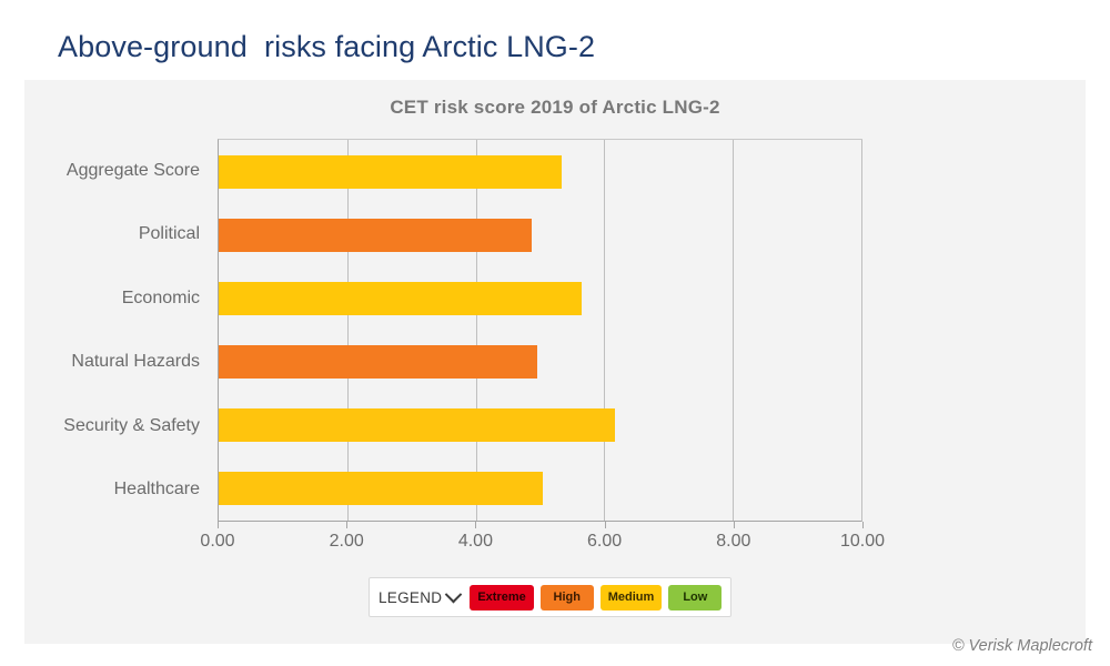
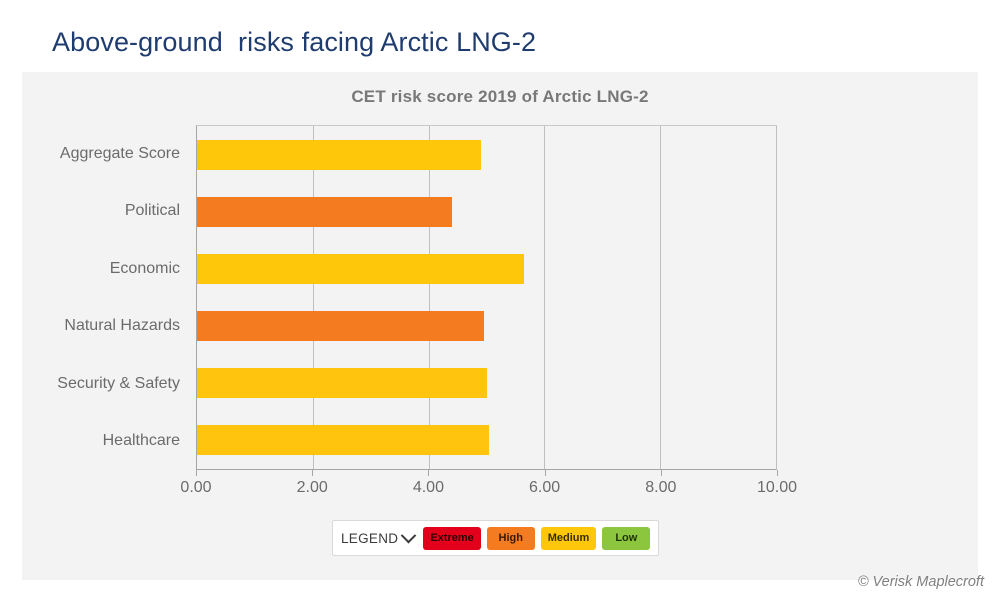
Aggregate Score: 5.3 -> 4.9
Political: 4.9 -> 4.4
Security & Safety: 6.2 -> 5.0
